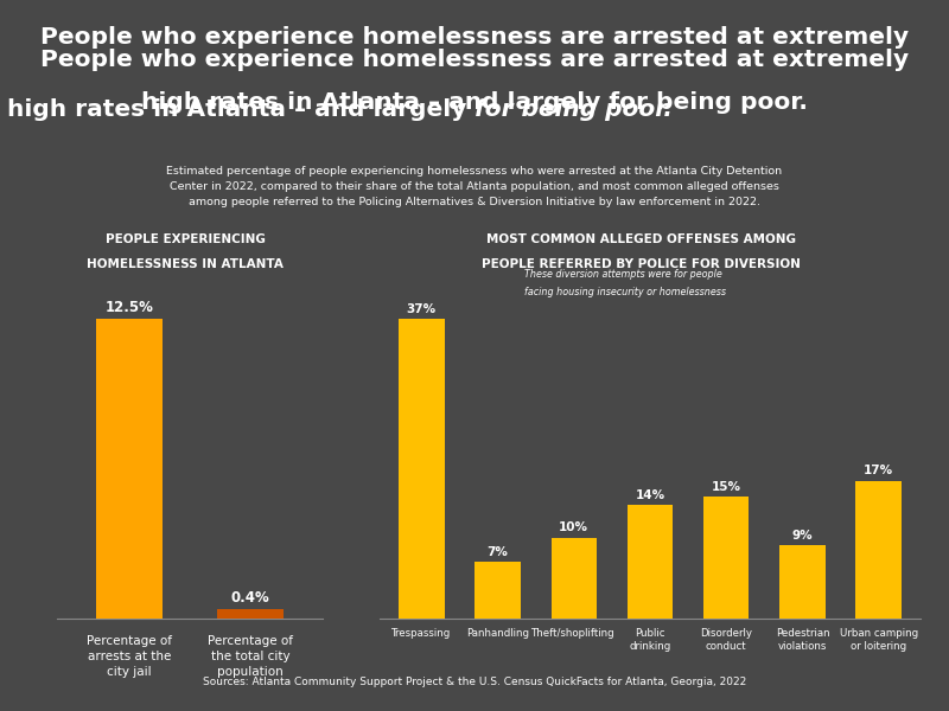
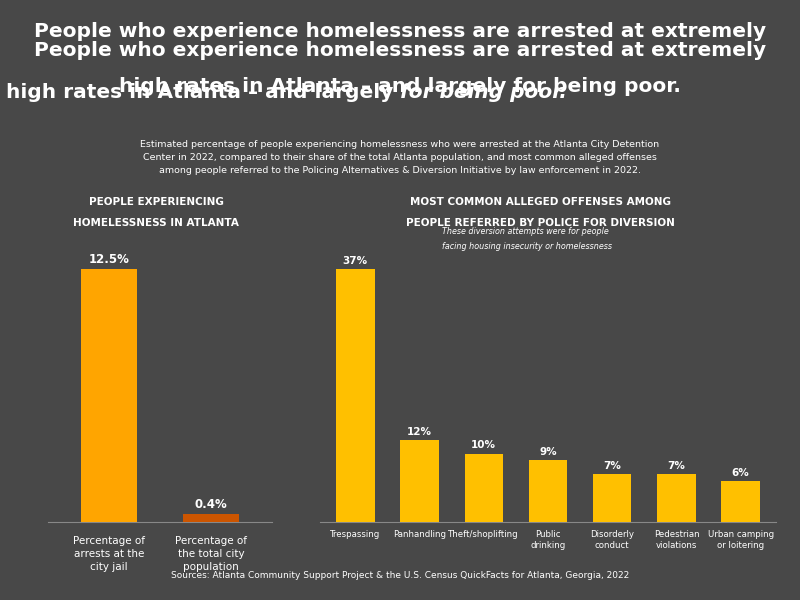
Panhandling: 7% -> 12%
Public drinking: 14% -> 9%
Disorderly conduct: 15% -> 7%
Pedestrian violations: 9% -> 7%
Urban camping or loitering: 17% -> 6%
